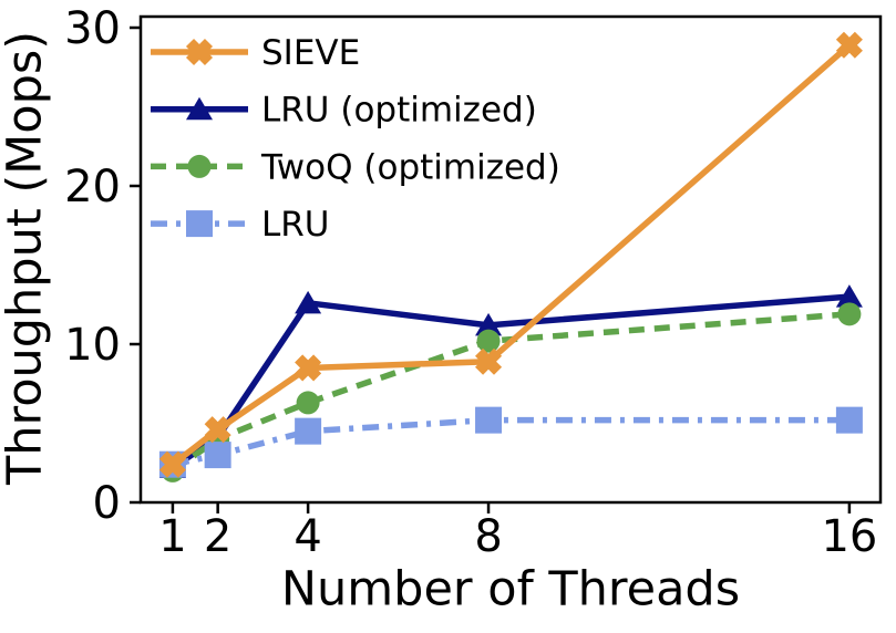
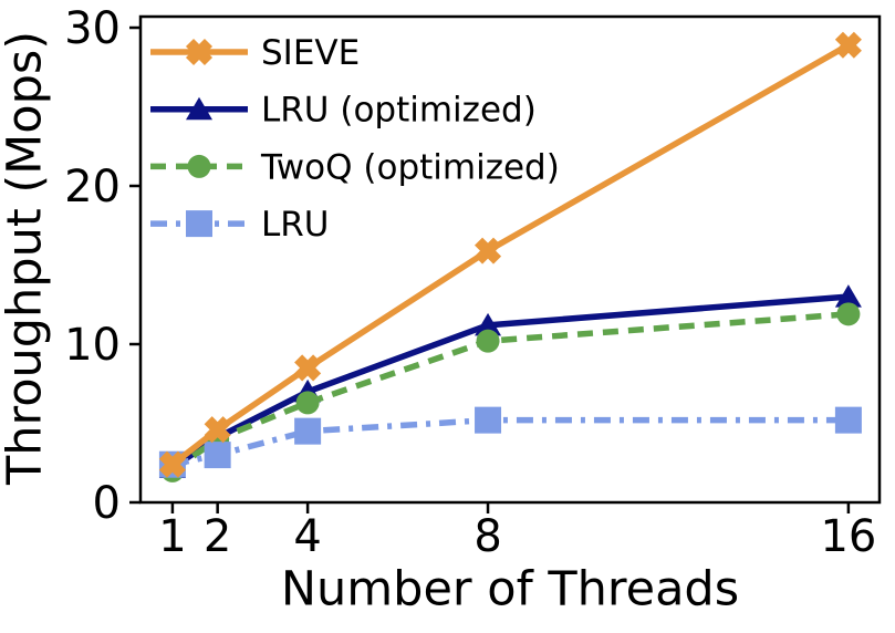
LRU (optimized)/4: 12.6 -> 7.0
SIEVE/8: 8.9 -> 15.9
